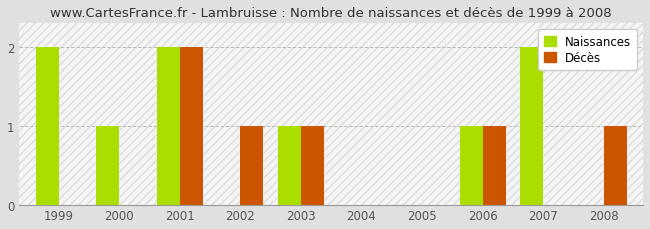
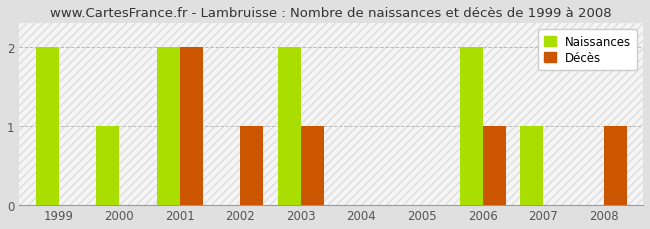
Naissances/2003: 1 -> 2
Naissances/2006: 1 -> 2
Naissances/2007: 2 -> 1
